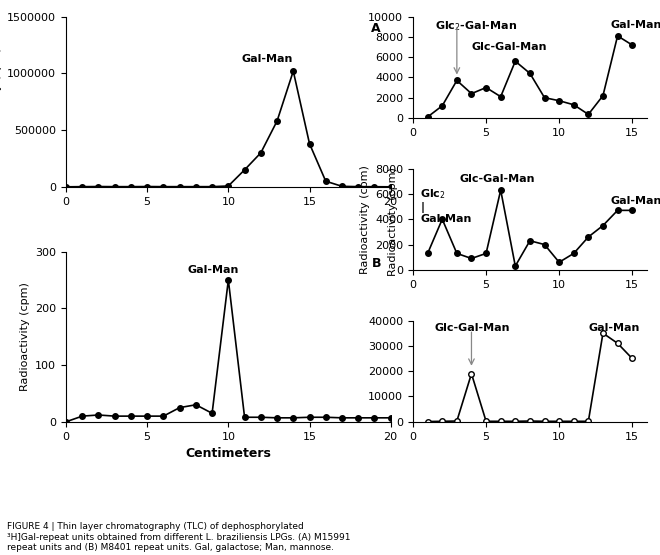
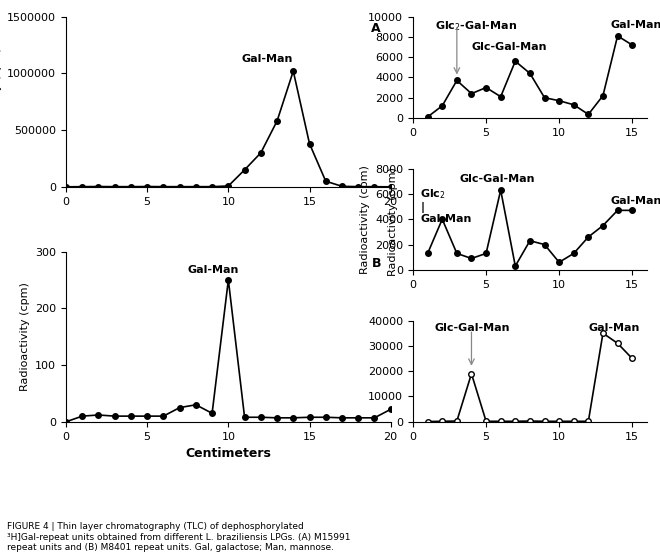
20: 7 -> 22
